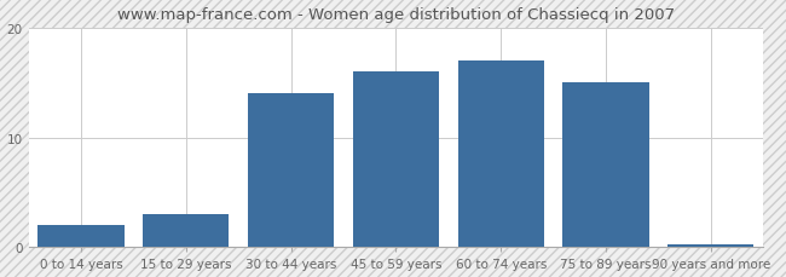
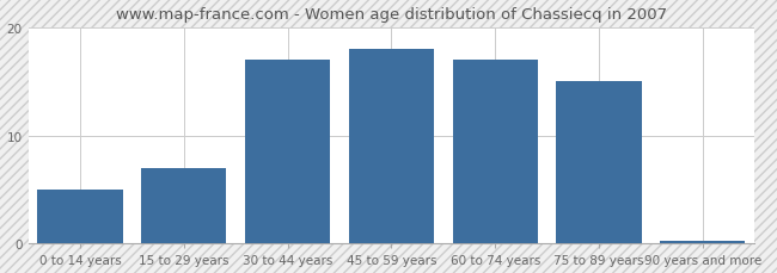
0 to 14 years: 2.0 -> 5.0
15 to 29 years: 3.0 -> 7.0
30 to 44 years: 14.0 -> 17.0
45 to 59 years: 16.0 -> 18.0
